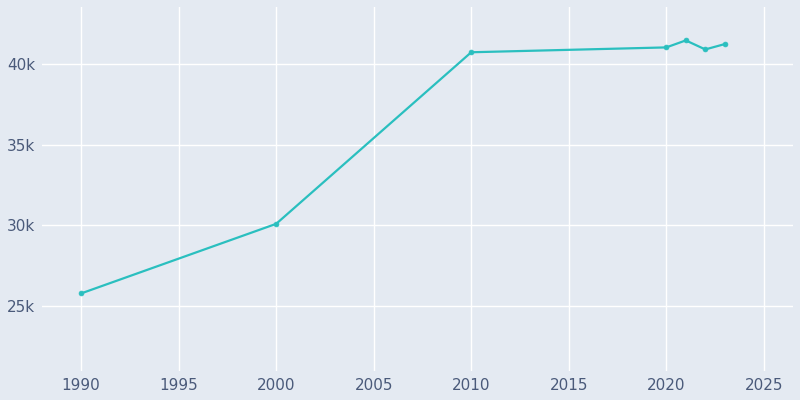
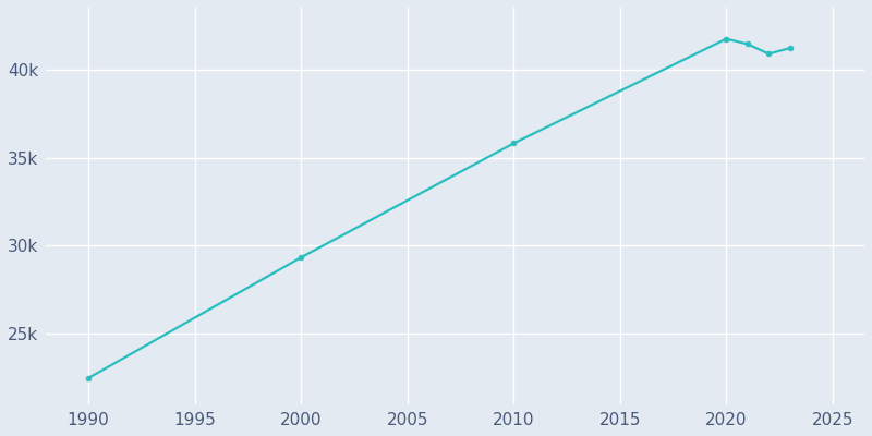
1990: 25.8k -> 22.5k
2000: 30.1k -> 29.3k
2010: 40.7k -> 35.8k
2020: 41.0k -> 41.7k
